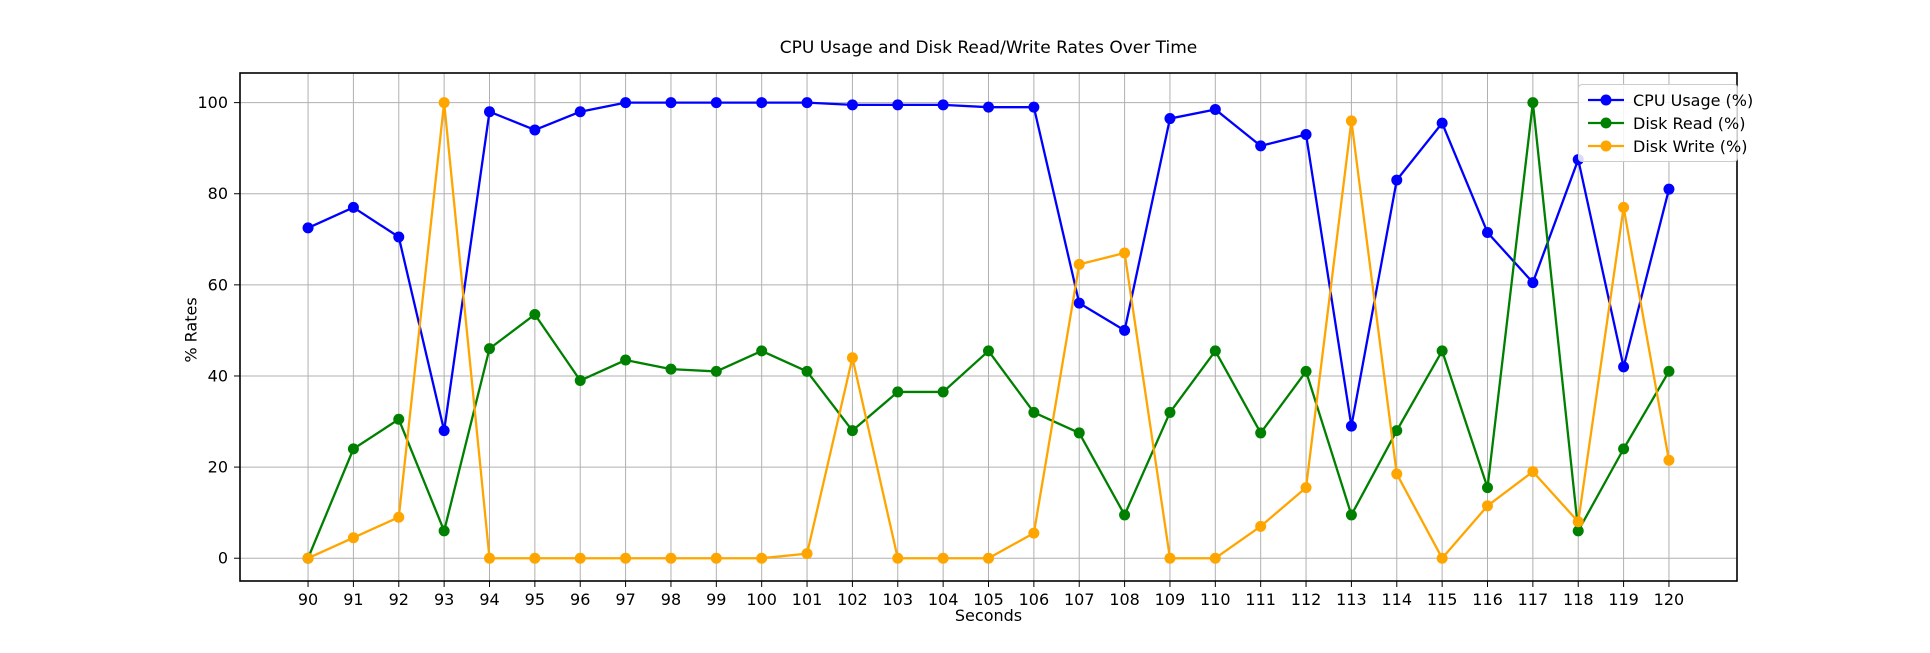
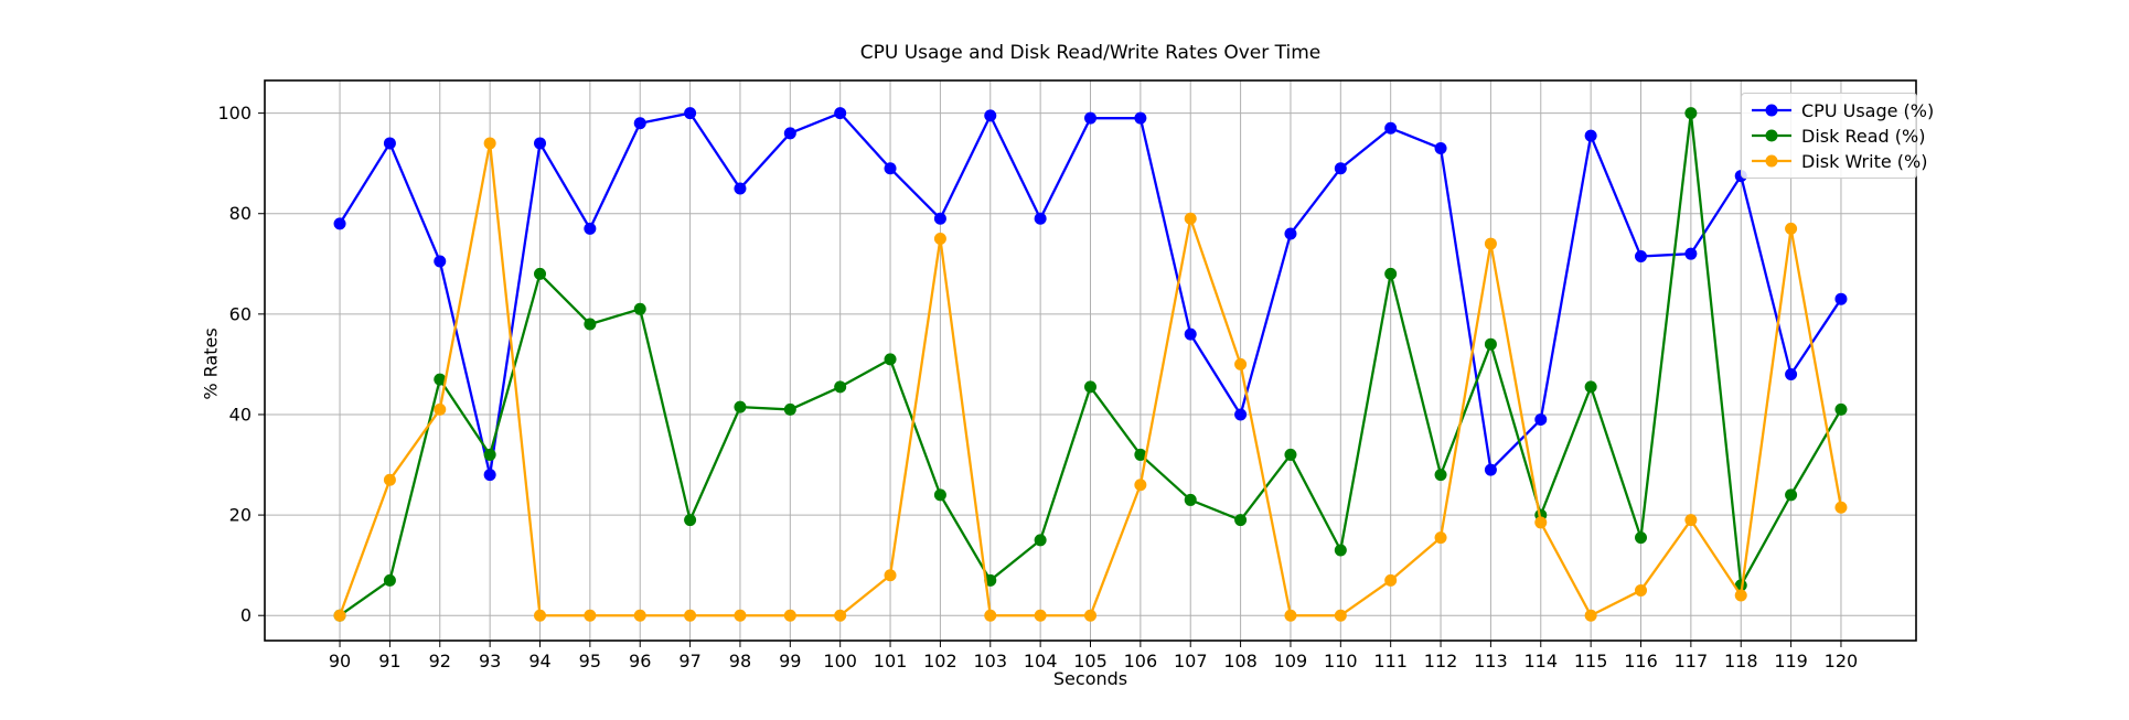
CPU Usage (%)/90: 72 -> 78
CPU Usage (%)/91: 77 -> 94
Disk Read (%)/91: 24 -> 7
Disk Write (%)/91: 4 -> 27
Disk Read (%)/92: 30 -> 47
Disk Write (%)/92: 9 -> 41
Disk Read (%)/93: 6 -> 32
Disk Write (%)/93: 100 -> 94
CPU Usage (%)/94: 98 -> 94
Disk Read (%)/94: 46 -> 68
CPU Usage (%)/95: 94 -> 77
Disk Read (%)/95: 54 -> 58
Disk Read (%)/96: 39 -> 61
Disk Read (%)/97: 44 -> 19
CPU Usage (%)/98: 100 -> 85
CPU Usage (%)/99: 100 -> 96
CPU Usage (%)/101: 100 -> 89
Disk Read (%)/101: 41 -> 51
Disk Write (%)/101: 1 -> 8
CPU Usage (%)/102: 100 -> 79
Disk Read (%)/102: 28 -> 24
Disk Write (%)/102: 44 -> 75
Disk Read (%)/103: 36 -> 7
CPU Usage (%)/104: 100 -> 79
Disk Read (%)/104: 36 -> 15
Disk Write (%)/106: 6 -> 26
Disk Read (%)/107: 28 -> 23
Disk Write (%)/107: 64 -> 79
CPU Usage (%)/108: 50 -> 40
Disk Read (%)/108: 10 -> 19
Disk Write (%)/108: 67 -> 50
CPU Usage (%)/109: 96 -> 76
CPU Usage (%)/110: 98 -> 89
Disk Read (%)/110: 46 -> 13
CPU Usage (%)/111: 90 -> 97
Disk Read (%)/111: 28 -> 68
Disk Read (%)/112: 41 -> 28
Disk Read (%)/113: 10 -> 54
Disk Write (%)/113: 96 -> 74
CPU Usage (%)/114: 83 -> 39
Disk Read (%)/114: 28 -> 20
Disk Write (%)/116: 12 -> 5
CPU Usage (%)/117: 60 -> 72
Disk Write (%)/118: 8 -> 4
CPU Usage (%)/119: 42 -> 48
CPU Usage (%)/120: 81 -> 63
